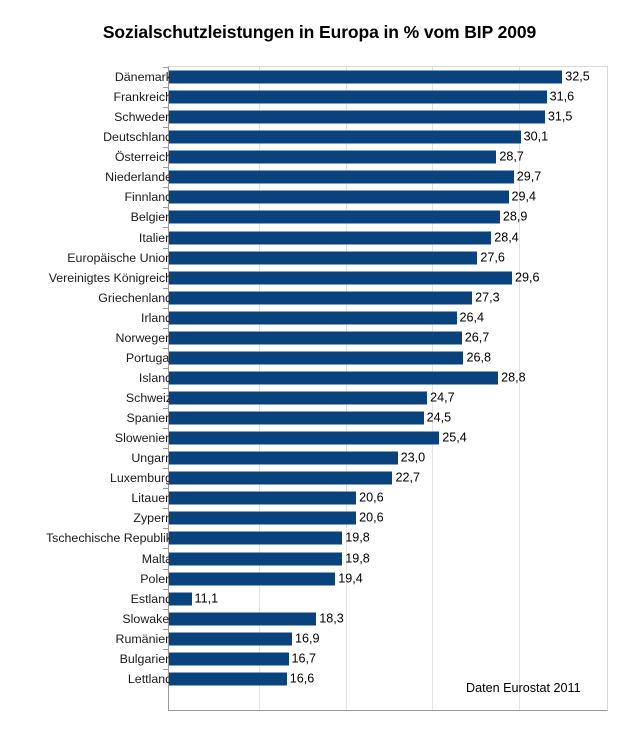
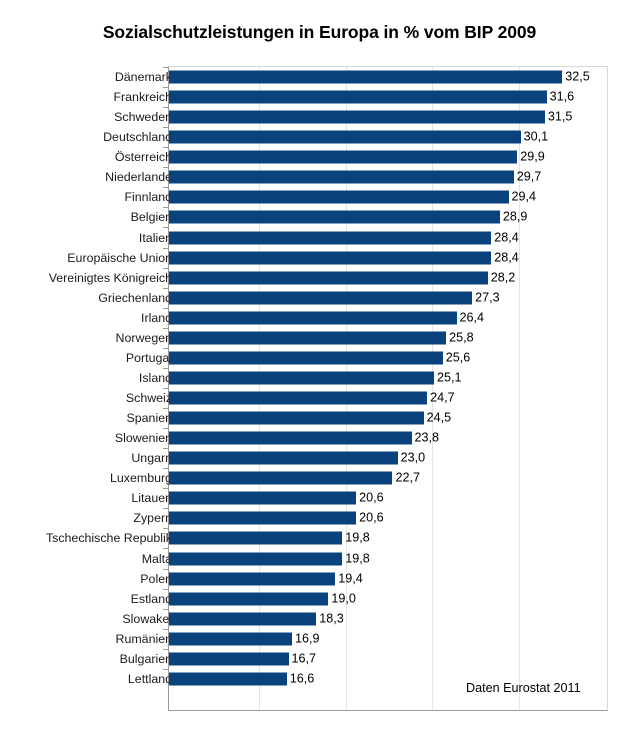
Österreich: 28,7 -> 29,9
Europäische Union: 27,6 -> 28,4
Vereinigtes Königreich: 29,6 -> 28,2
Norwegen: 26,7 -> 25,8
Portugal: 26,8 -> 25,6
Island: 28,8 -> 25,1
Slowenien: 25,4 -> 23,8
Estland: 11,1 -> 19,0
